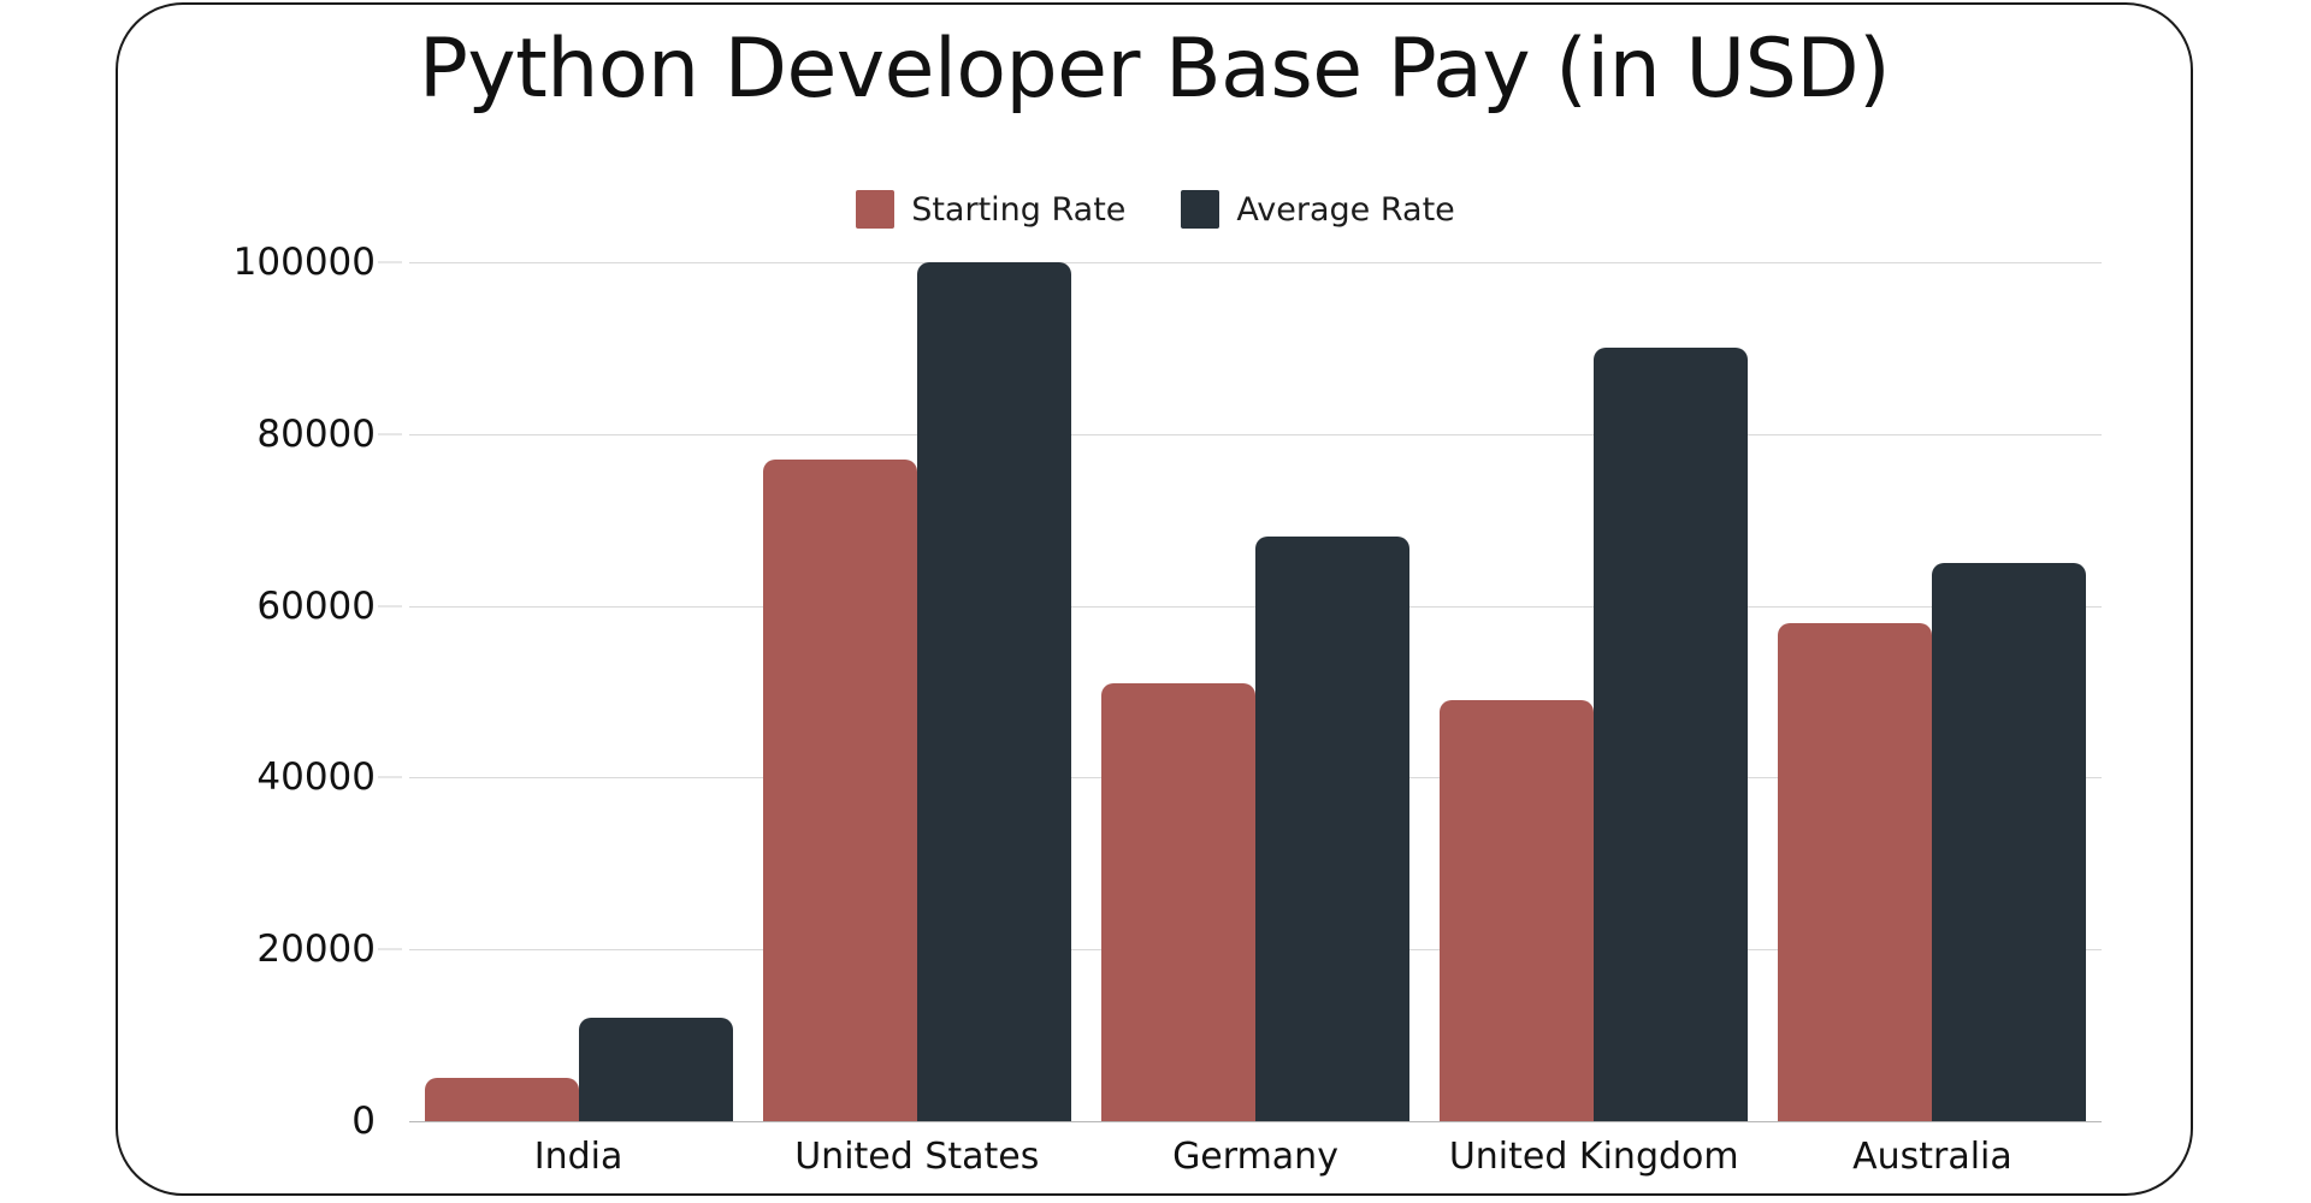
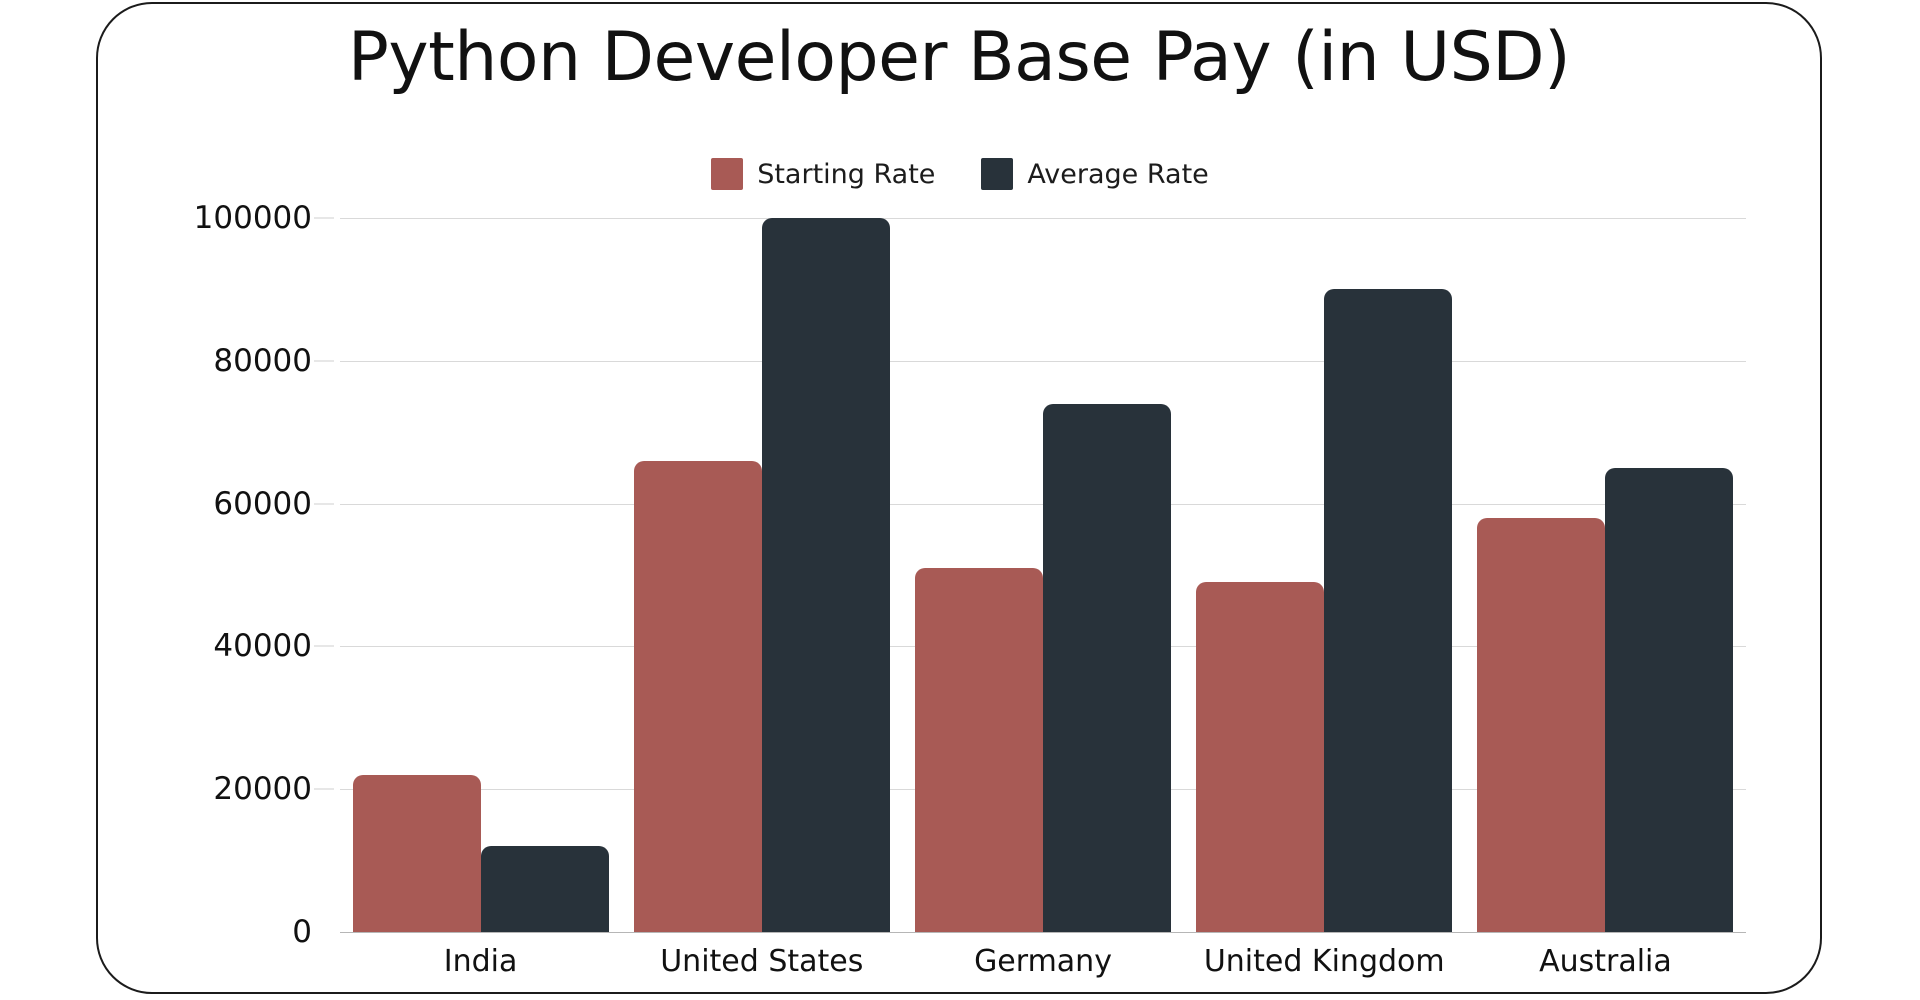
Starting Rate/India: 5000 -> 22000
Starting Rate/United States: 77000 -> 66000
Average Rate/Germany: 68000 -> 74000
